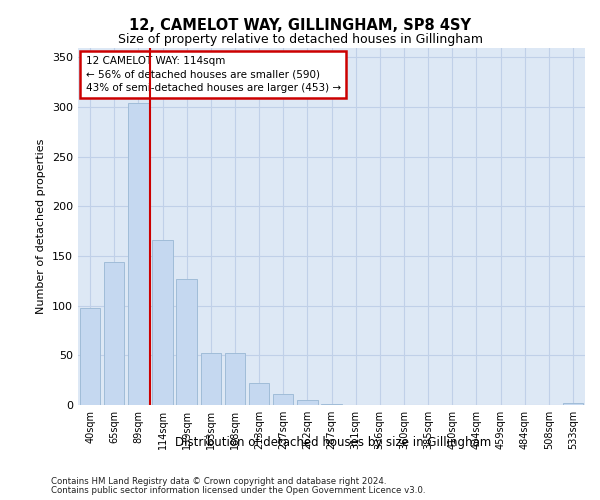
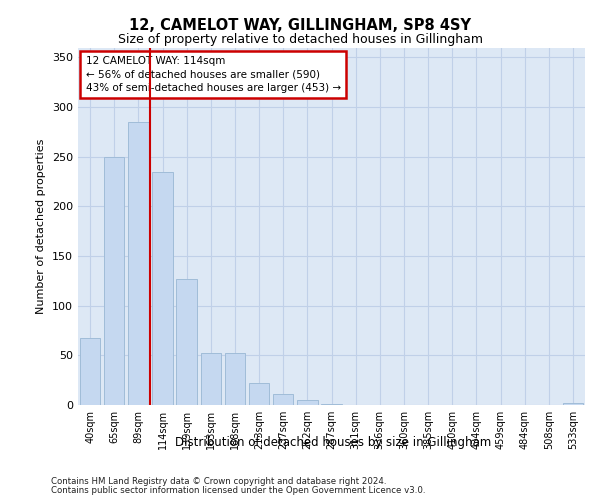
40sqm: 98 -> 67
65sqm: 144 -> 250
89sqm: 304 -> 285
114sqm: 166 -> 235
